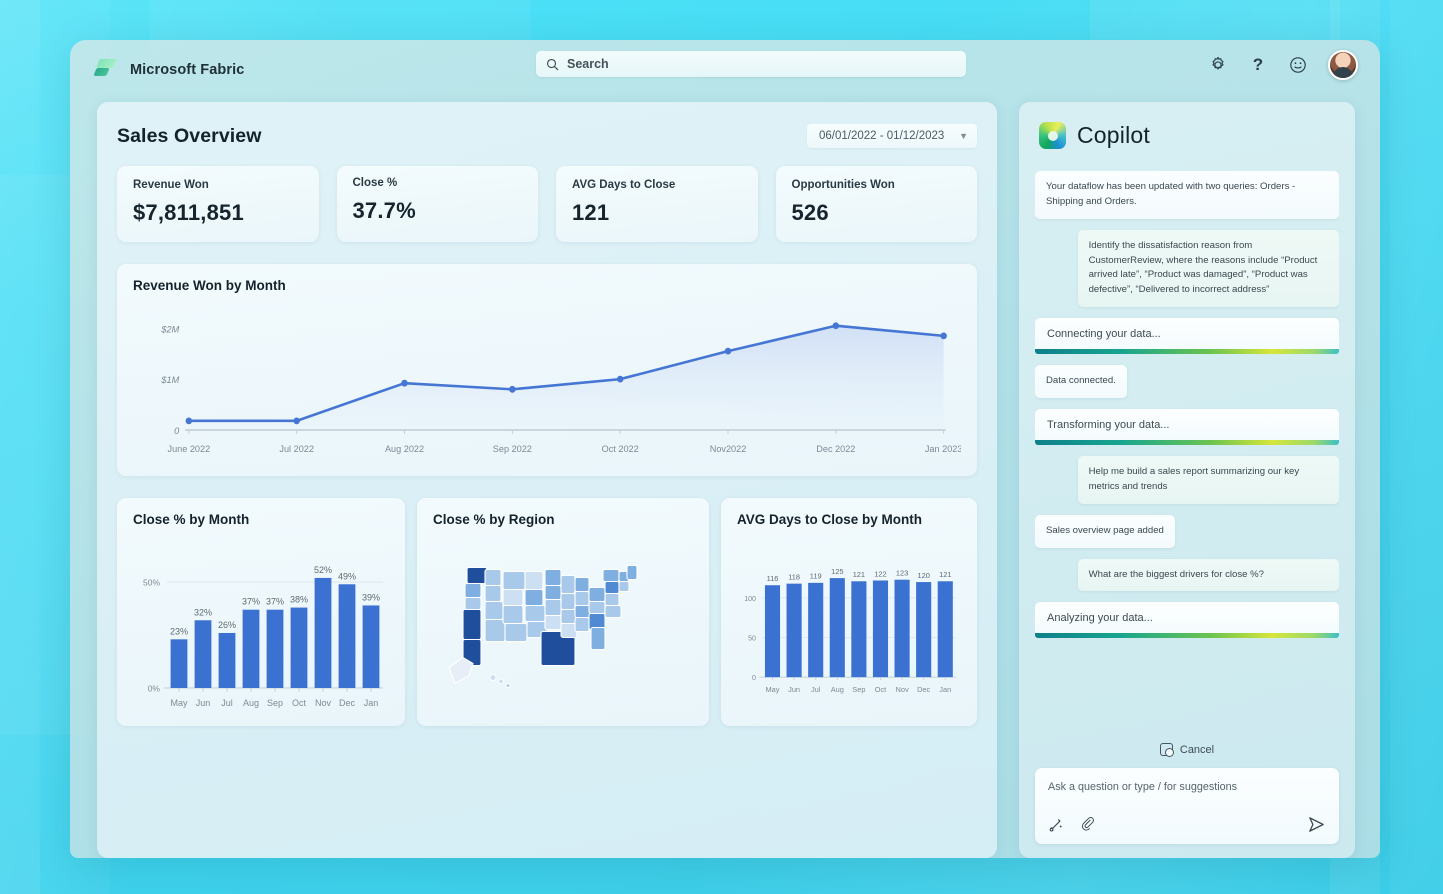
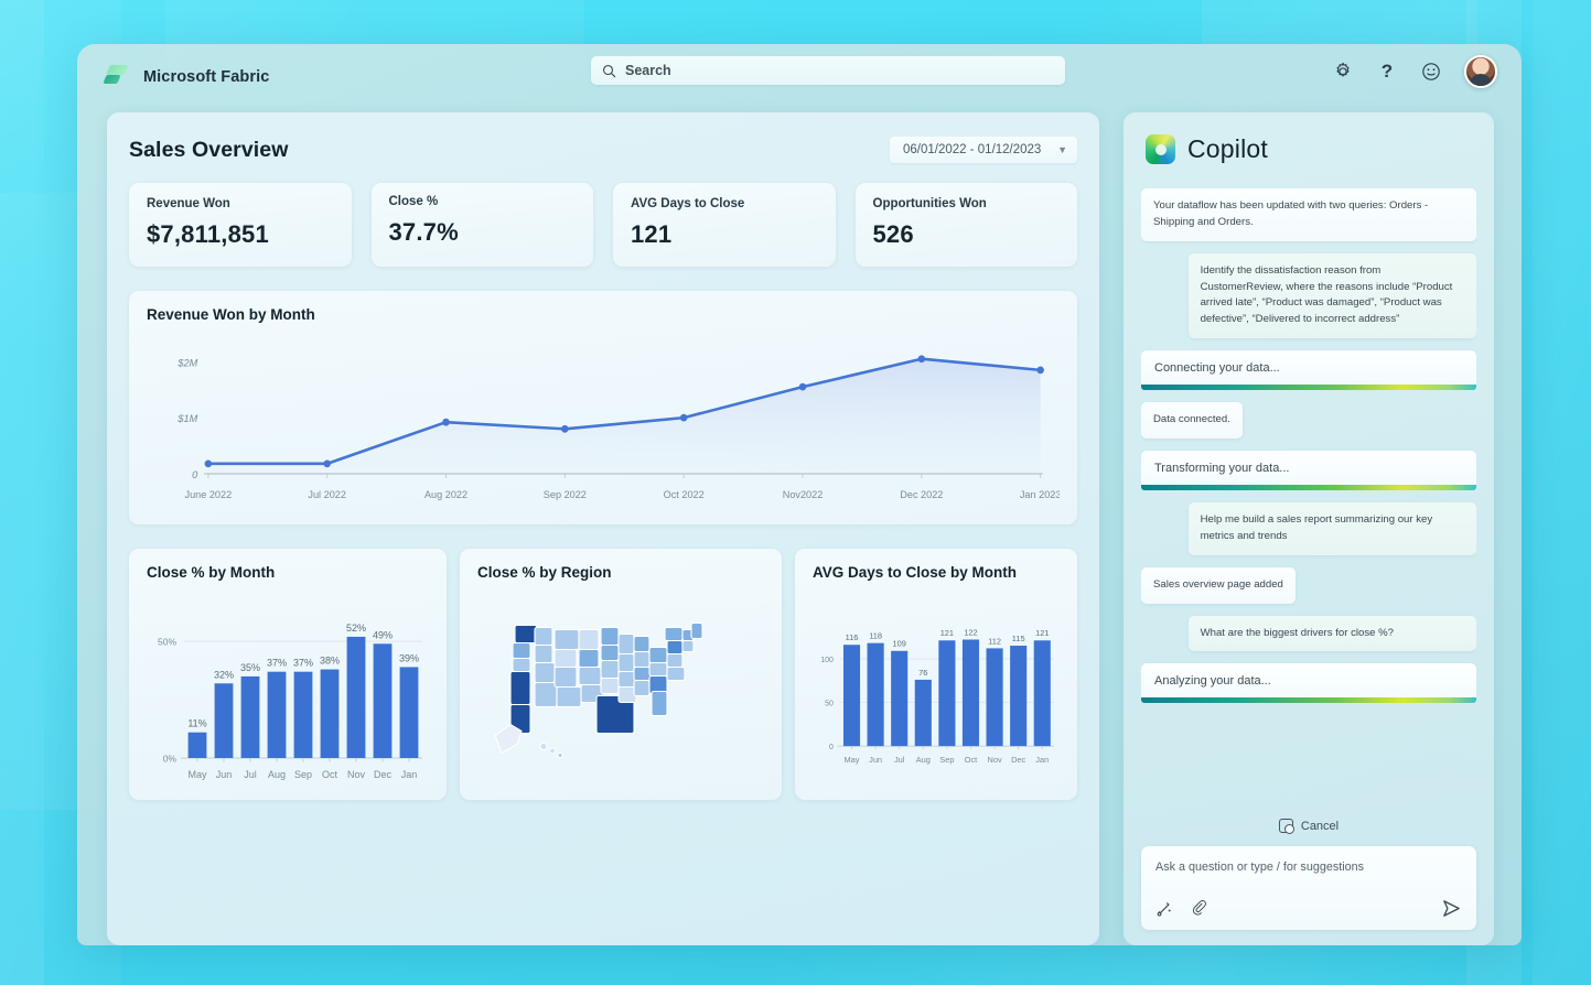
Close % by Month/May: 23% -> 11%
Close % by Month/Jul: 26% -> 35%
AVG Days to Close by Month/Jul: 119 -> 109
AVG Days to Close by Month/Aug: 125 -> 76
AVG Days to Close by Month/Nov: 123 -> 112
AVG Days to Close by Month/Dec: 120 -> 115
